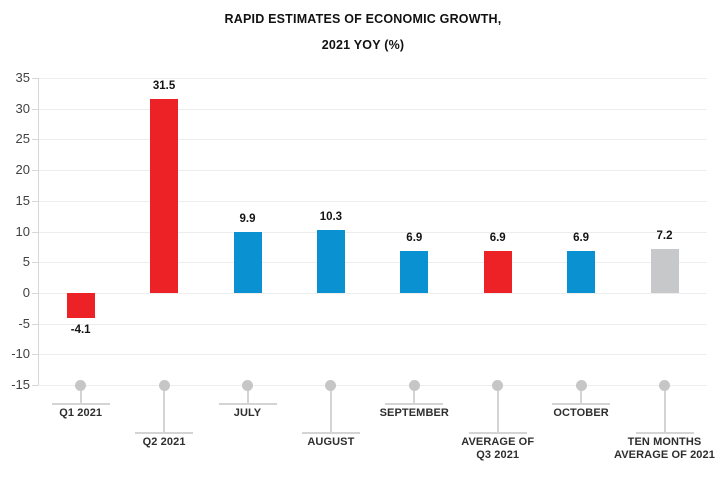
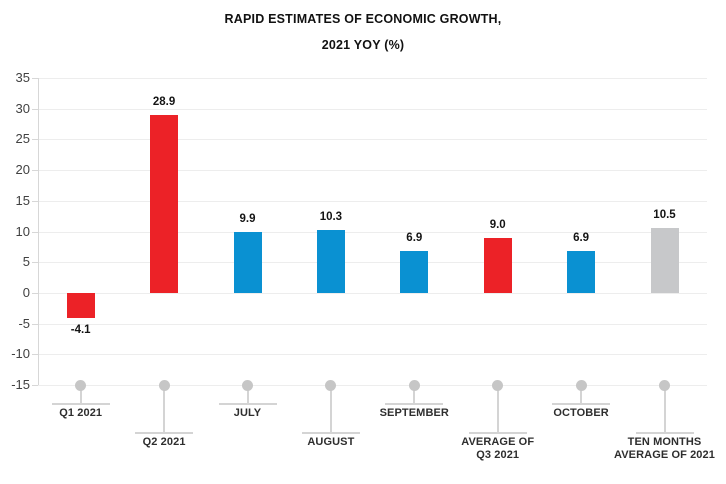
Q2 2021: 31.5 -> 28.9
AVERAGE OF Q3 2021: 6.9 -> 9.0
TEN MONTHS AVERAGE OF 2021: 7.2 -> 10.5
